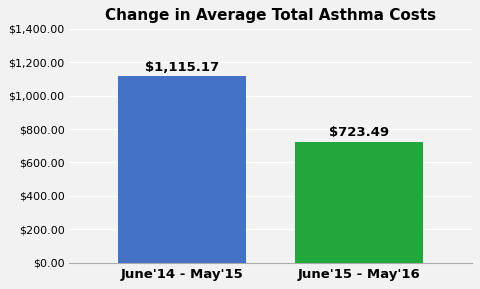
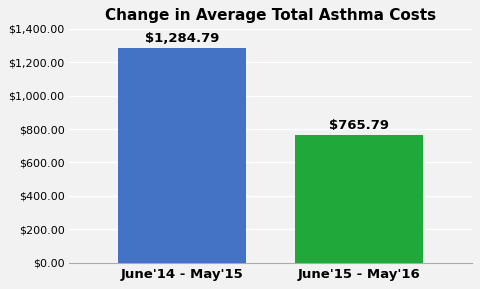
June'14 - May'15: $1,115.17 -> $1,284.79
June'15 - May'16: $723.49 -> $765.79
